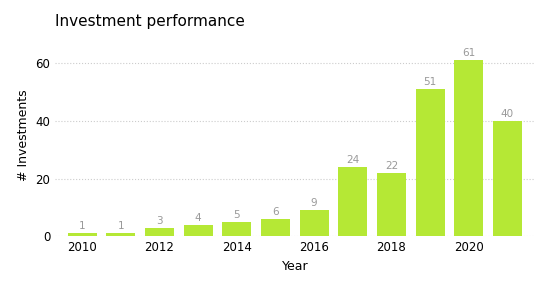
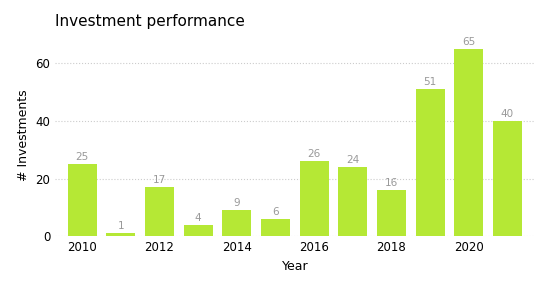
2010: 1 -> 25
2012: 3 -> 17
2014: 5 -> 9
2016: 9 -> 26
2018: 22 -> 16
2020: 61 -> 65
